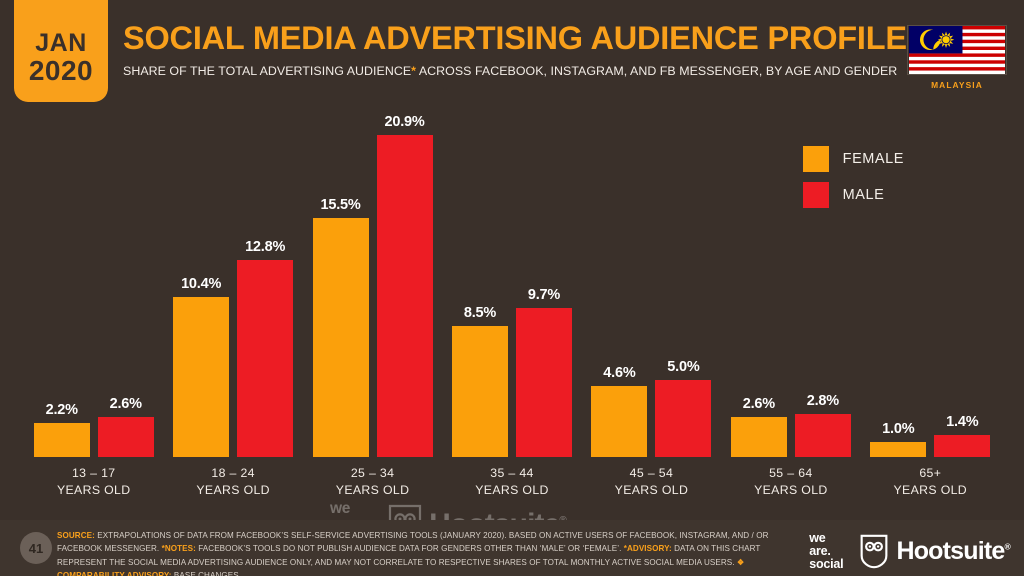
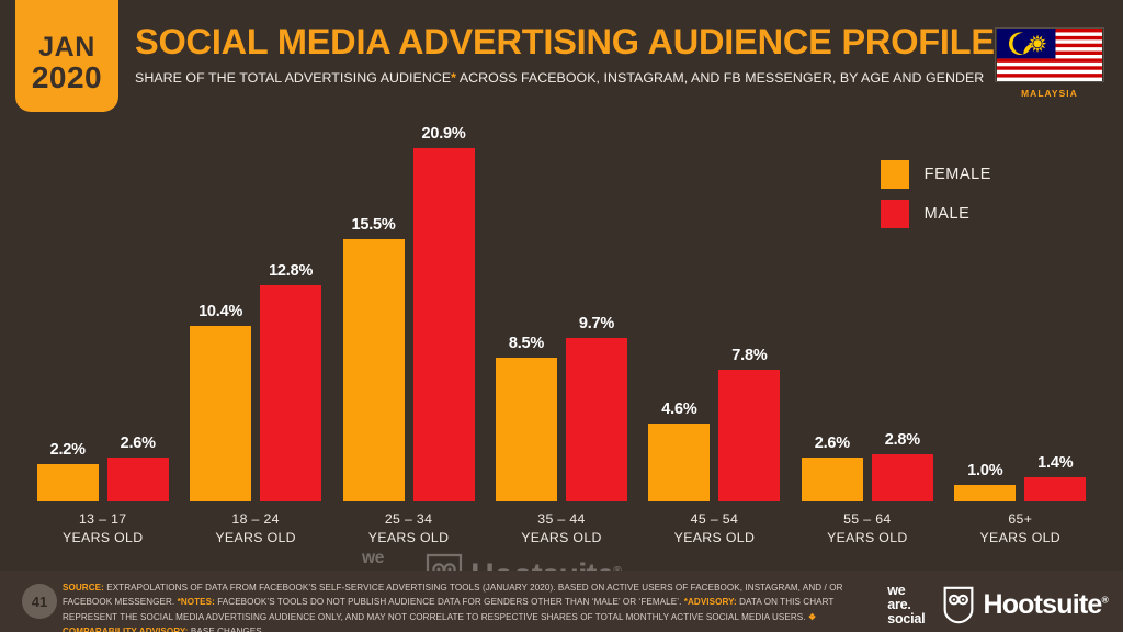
MALE/45 – 54 YEARS OLD: 5.0% -> 7.8%
